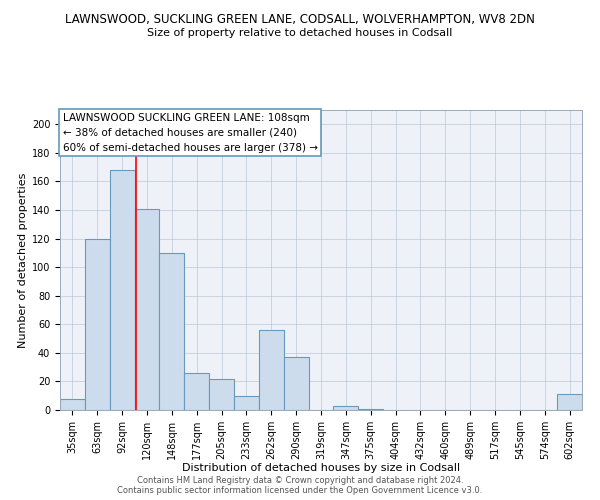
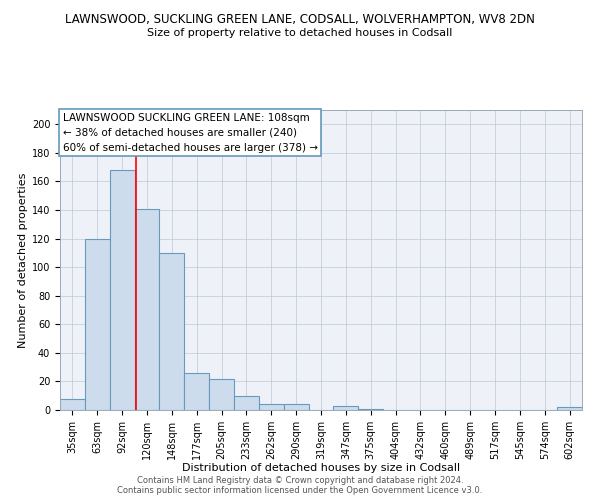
262sqm: 56 -> 4
290sqm: 37 -> 4
602sqm: 11 -> 2
